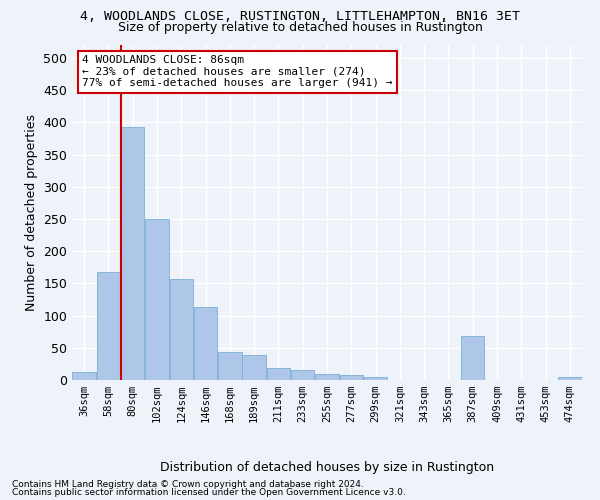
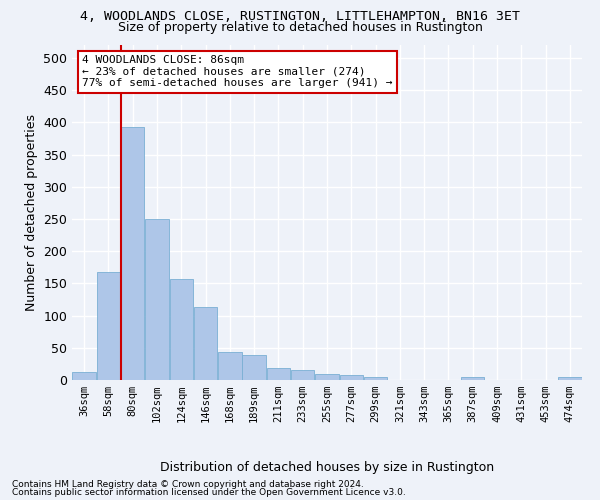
387sqm: 68 -> 5
